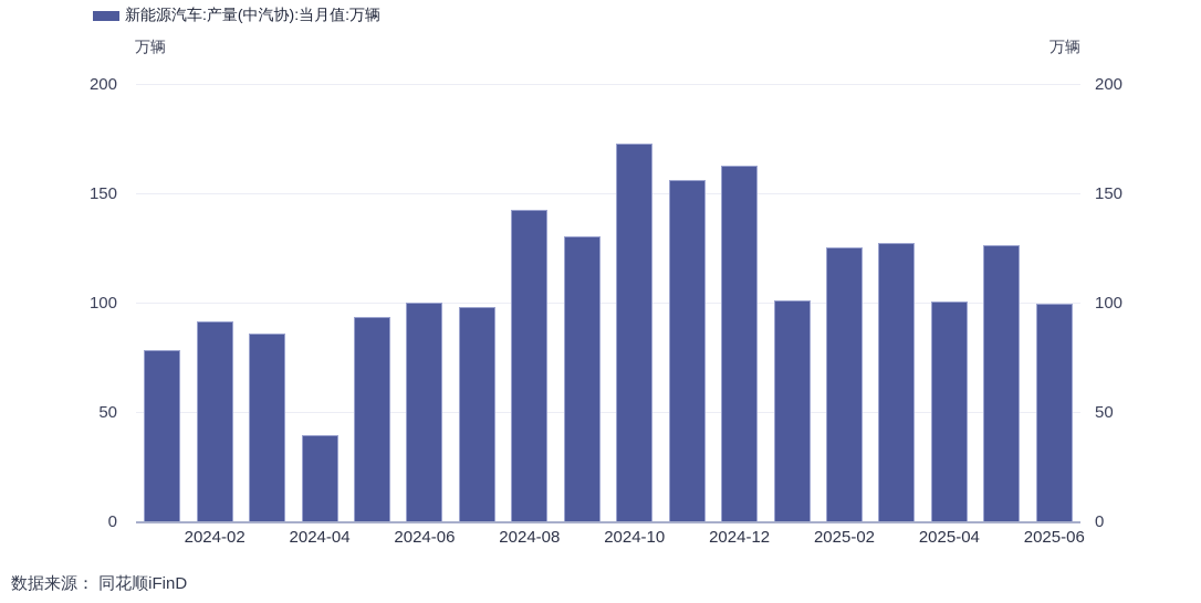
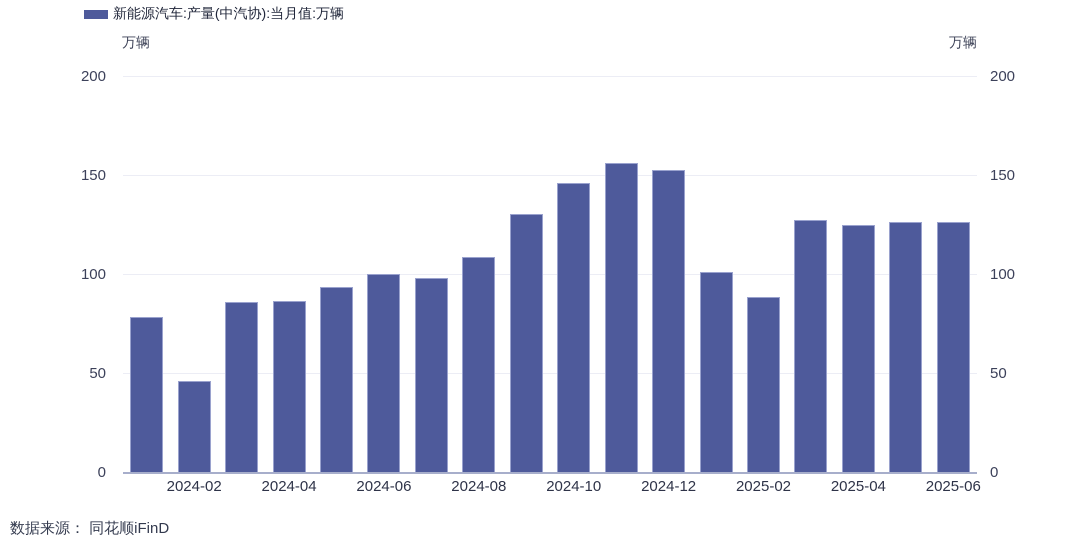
2024-02: 92 -> 46
2024-04: 40 -> 87
2024-08: 143 -> 109
2024-10: 173 -> 146
2024-12: 163 -> 153
2025-02: 126 -> 89
2025-04: 101 -> 125
2025-06: 100 -> 127
